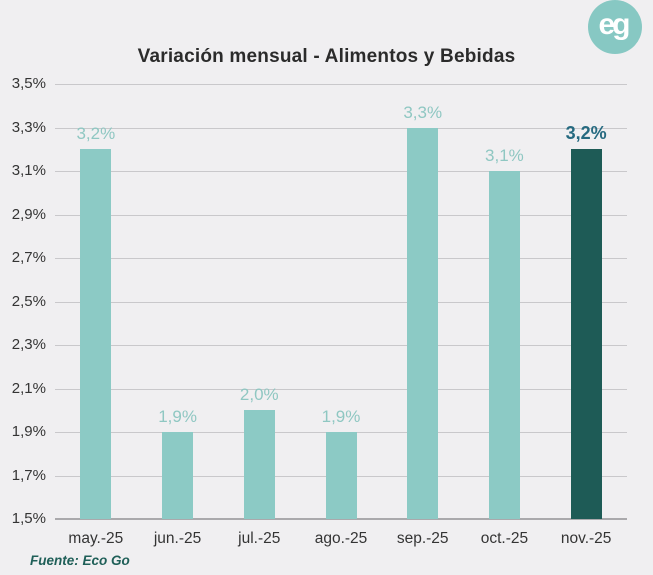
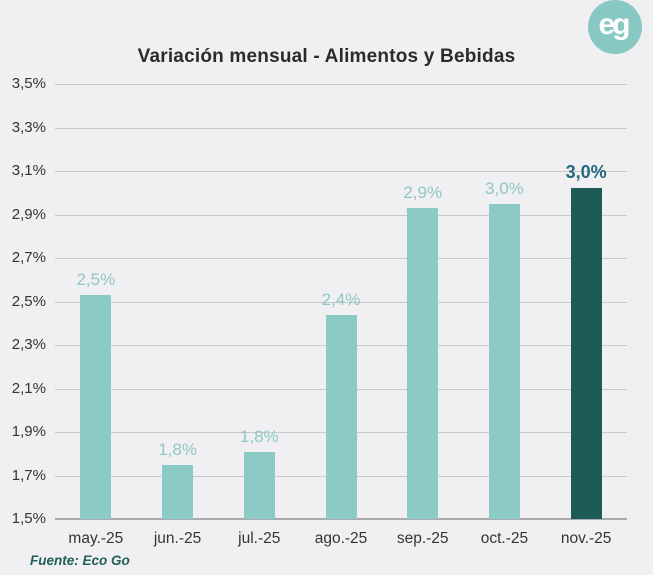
may.-25: 3,2% -> 2,5%
jun.-25: 1,9% -> 1,8%
jul.-25: 2,0% -> 1,8%
ago.-25: 1,9% -> 2,4%
sep.-25: 3,3% -> 2,9%
oct.-25: 3,1% -> 3,0%
nov.-25: 3,2% -> 3,0%
